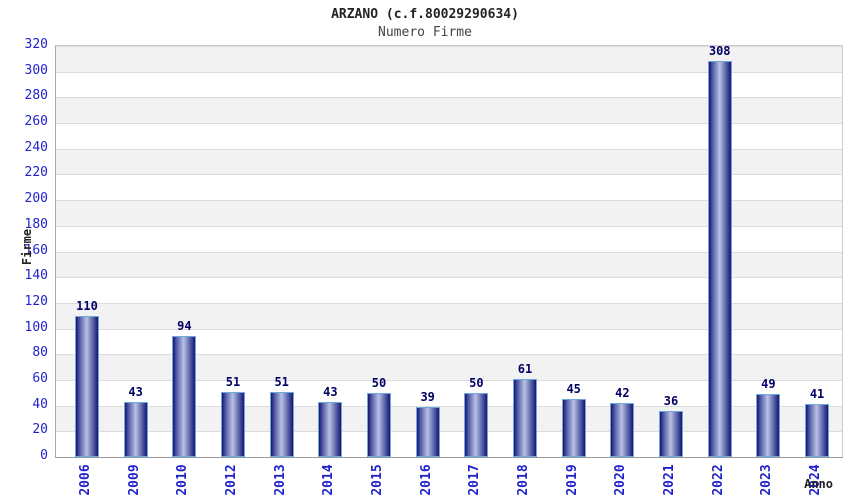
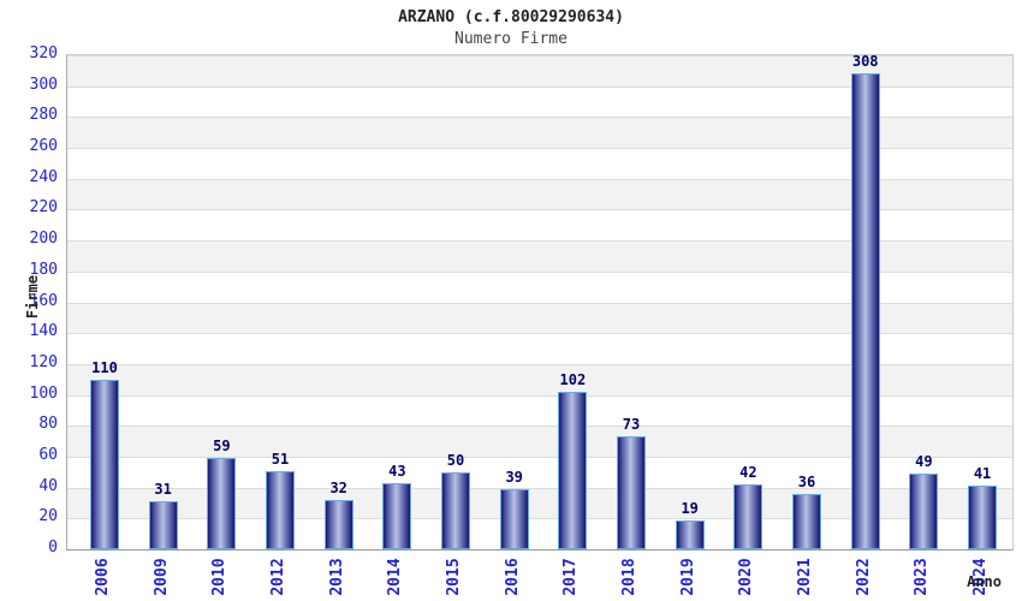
2009: 43 -> 31
2010: 94 -> 59
2013: 51 -> 32
2017: 50 -> 102
2018: 61 -> 73
2019: 45 -> 19
